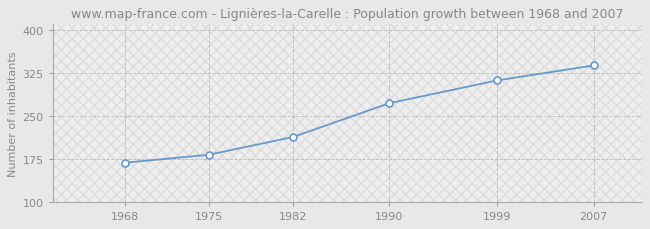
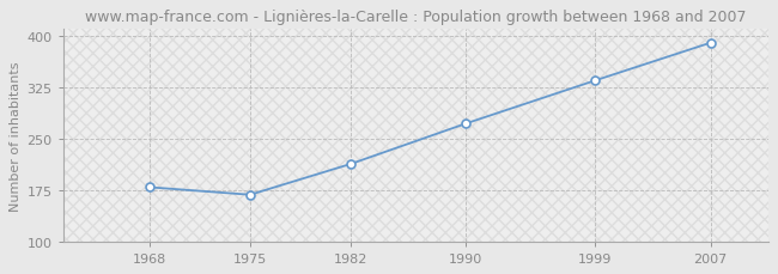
1968: 168 -> 179
1975: 182 -> 168
1999: 312 -> 335
2007: 338 -> 390
